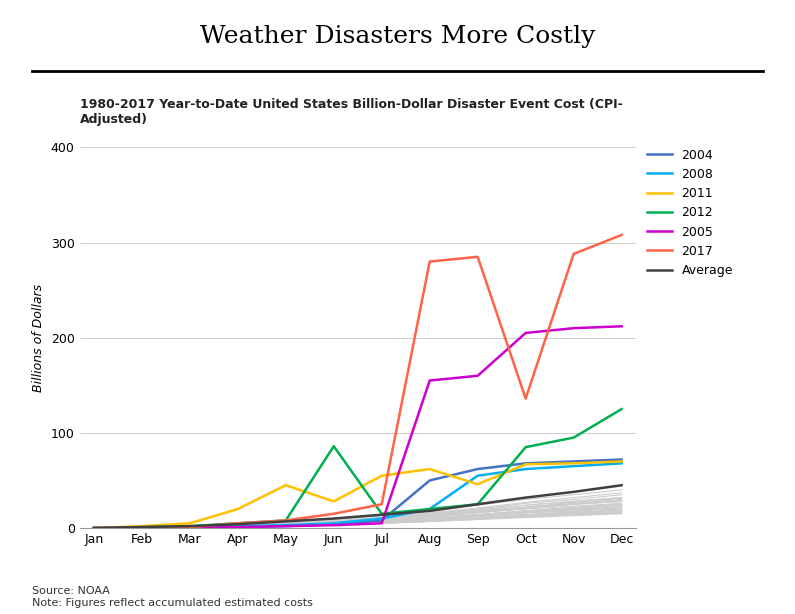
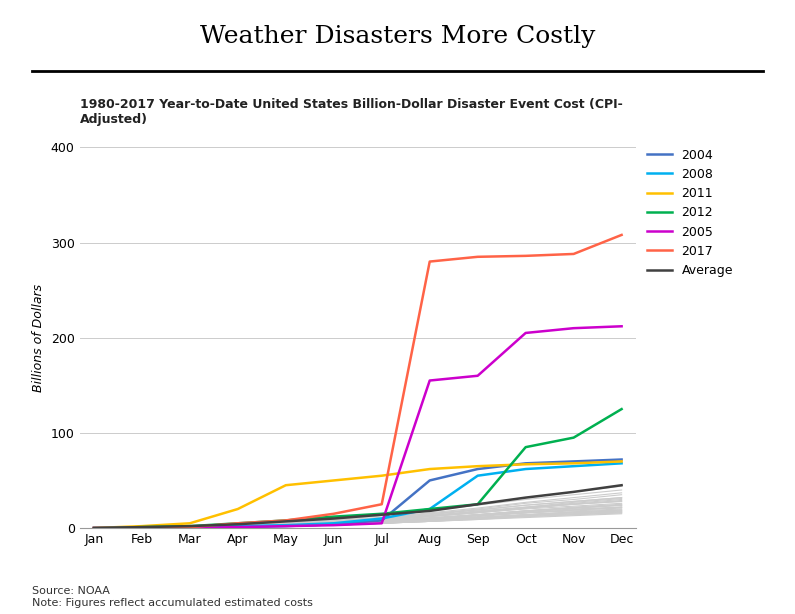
2011/Jun: 28 -> 50
2012/Jun: 86 -> 12
2011/Sep: 46 -> 65
2017/Oct: 136 -> 286
